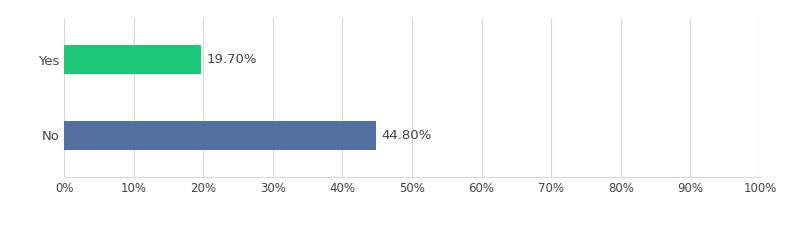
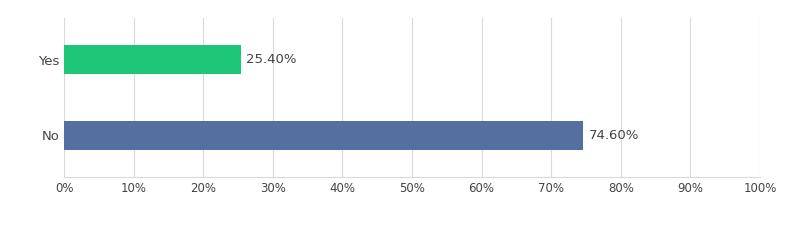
Yes: 19.70% -> 25.40%
No: 44.80% -> 74.60%
